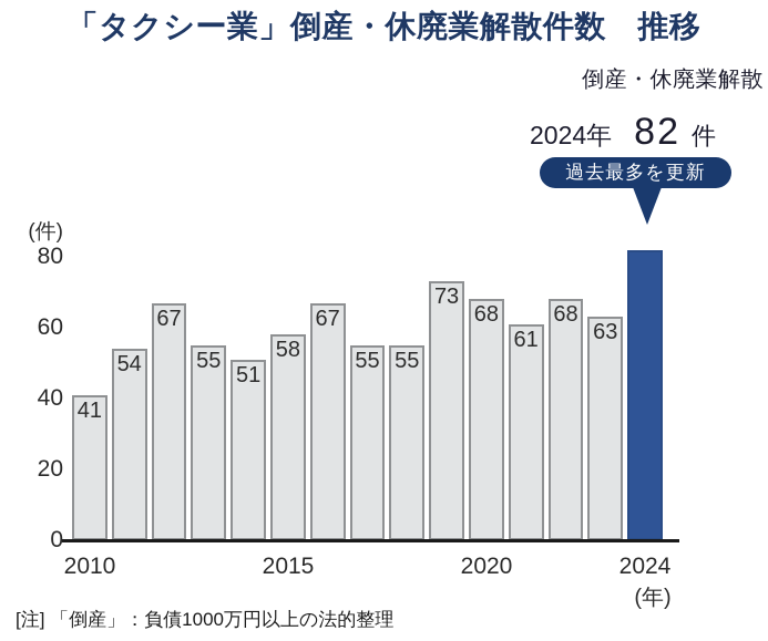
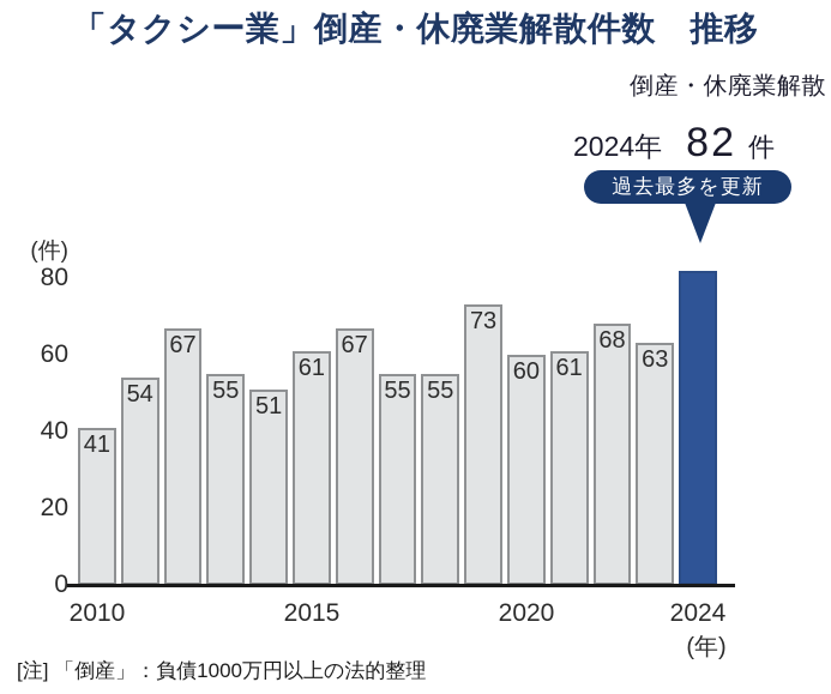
2015: 58 -> 61
2020: 68 -> 60
